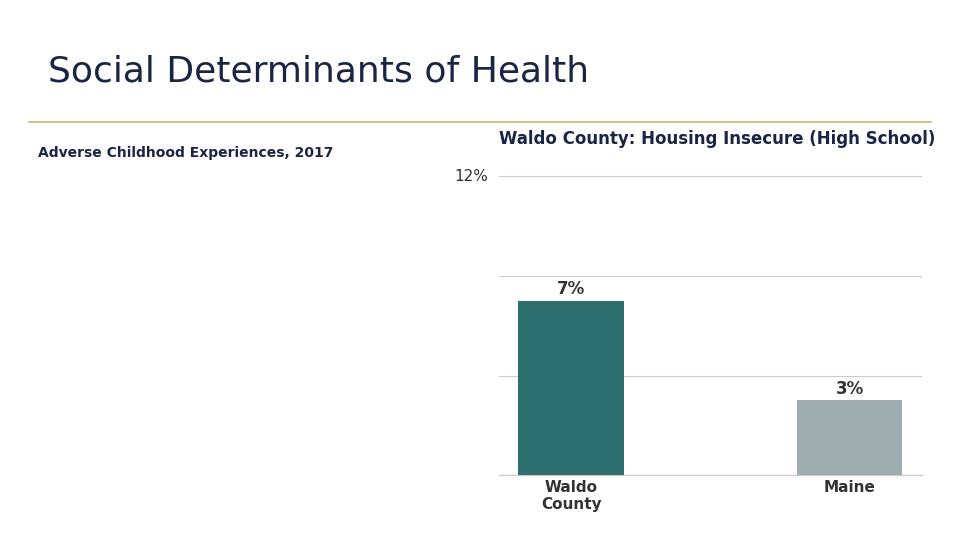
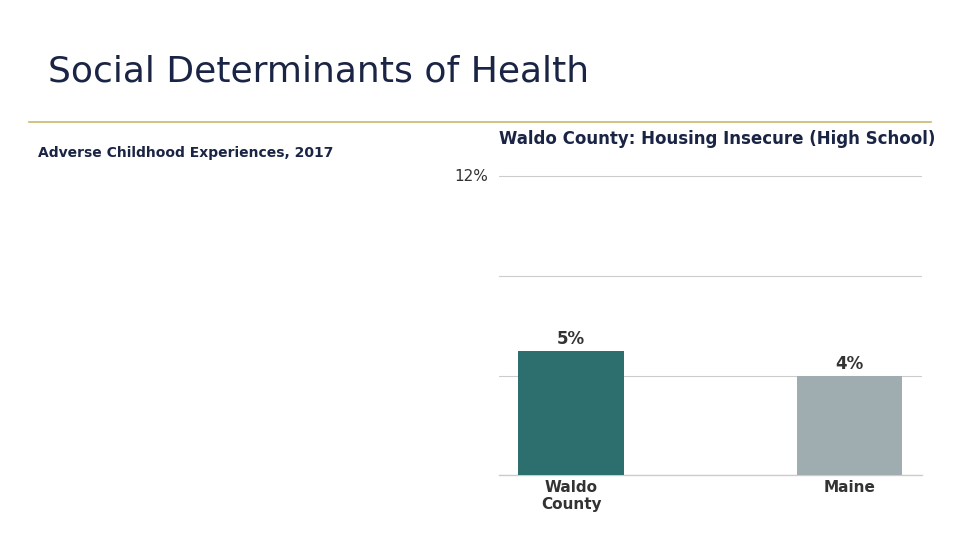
Waldo County: 7% -> 5%
Maine: 3% -> 4%
